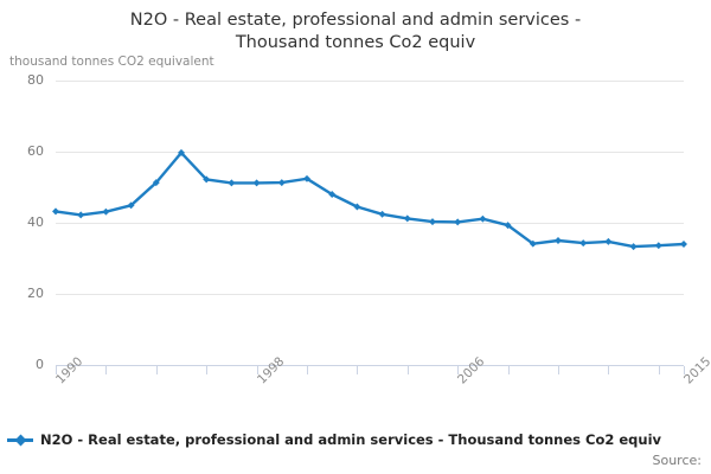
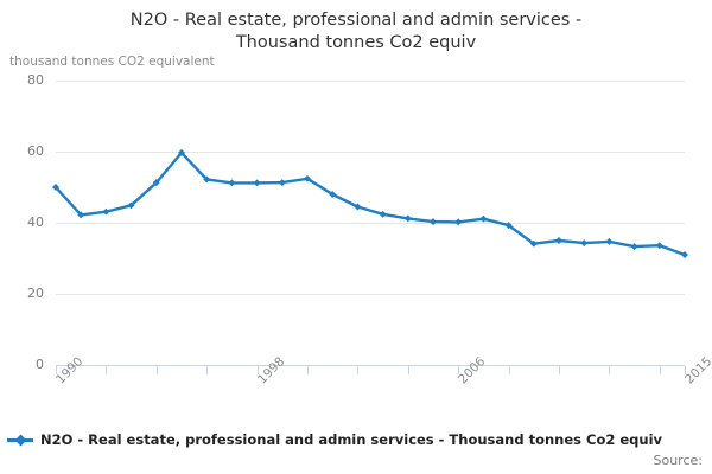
1990: 43 -> 50
2015: 34 -> 31
